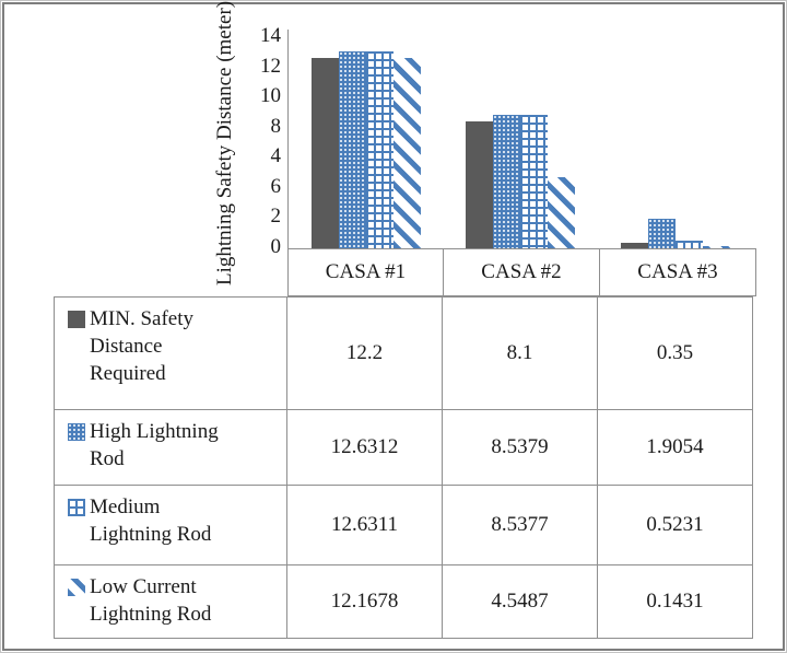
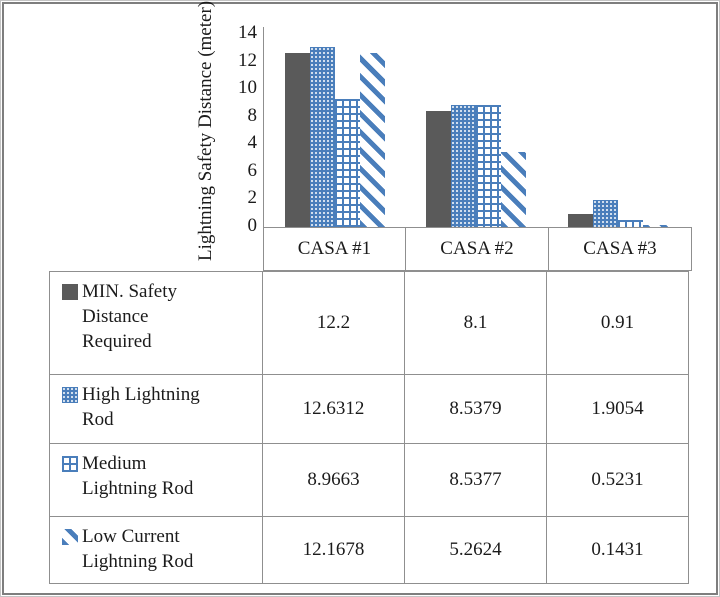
Medium Lightning Rod/CASA #1: 12.6311 -> 8.9663
Low Current Lightning Rod/CASA #2: 4.5487 -> 5.2624
MIN. Safety Distance Required/CASA #3: 0.35 -> 0.91
